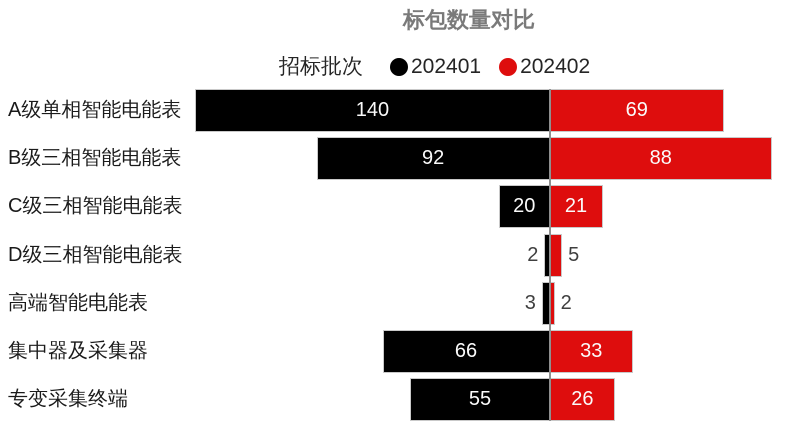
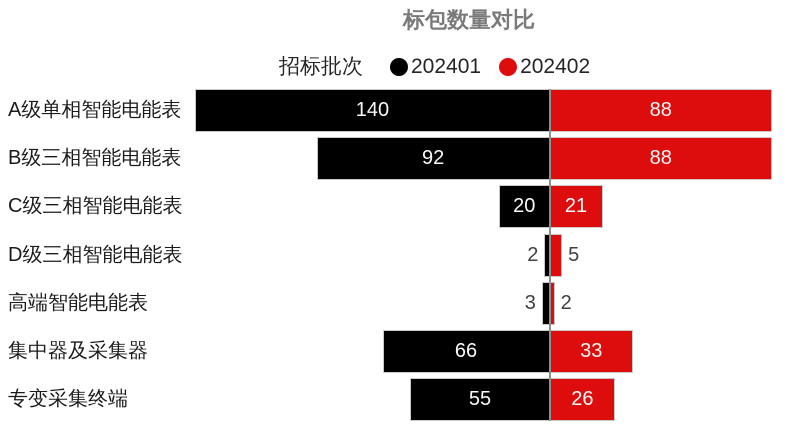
202402/A级单相智能电能表: 69 -> 88
